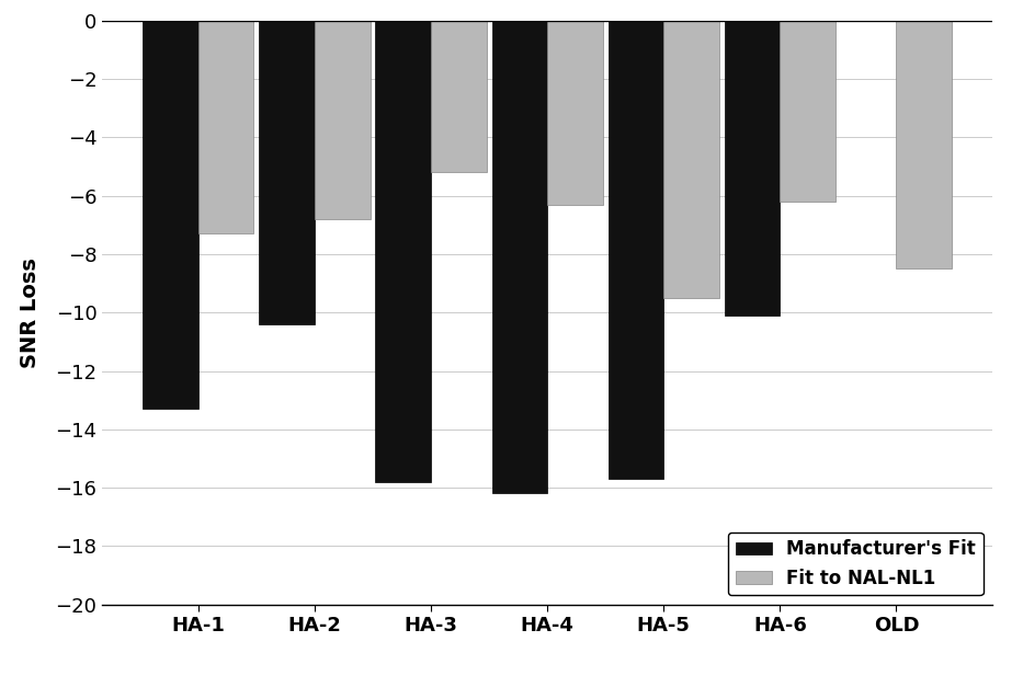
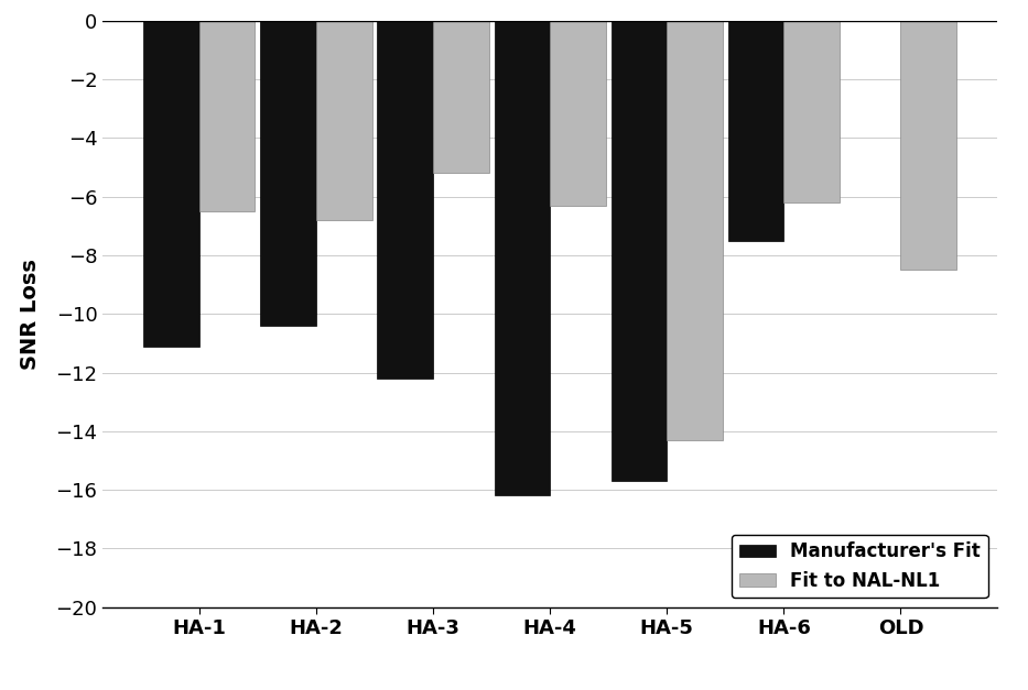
Manufacturer's Fit/HA-1: -13.3 -> -11.1
Fit to NAL-NL1/HA-1: -7.3 -> -6.5
Manufacturer's Fit/HA-3: -15.8 -> -12.2
Fit to NAL-NL1/HA-5: -9.5 -> -14.3
Manufacturer's Fit/HA-6: -10.1 -> -7.5
